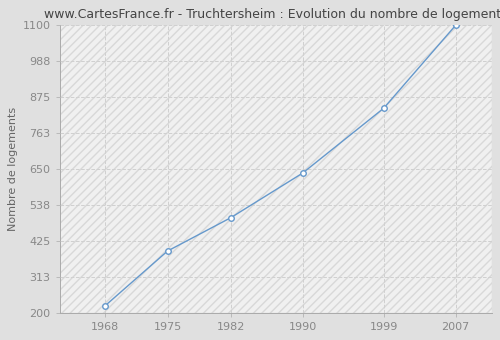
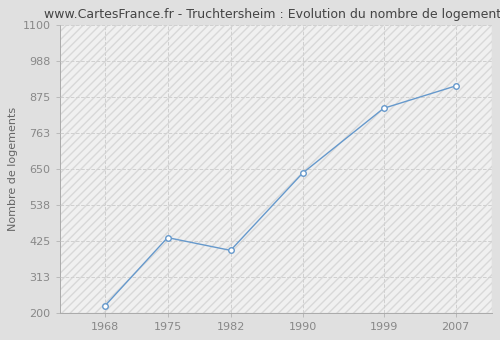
1975: 393 -> 435
1982: 497 -> 395
2007: 1100 -> 910
